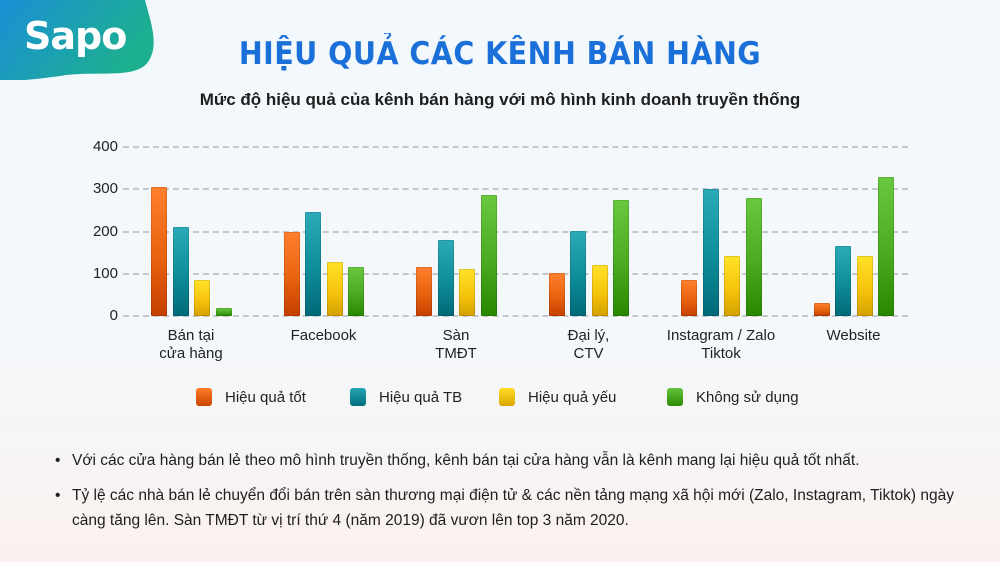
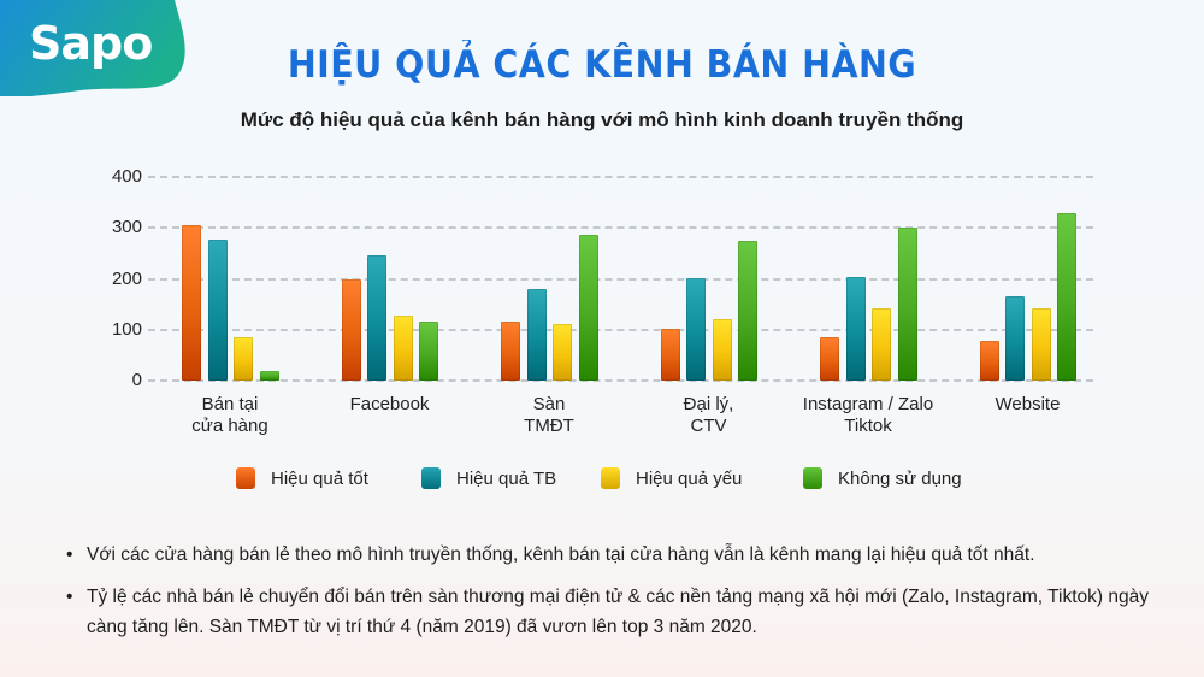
Hiệu quả TB/Bán tại cửa hàng: 210 -> 280
Hiệu quả TB/Instagram / Zalo Tiktok: 300 -> 200
Không sử dụng/Instagram / Zalo Tiktok: 280 -> 300
Hiệu quả tốt/Website: 30 -> 80
